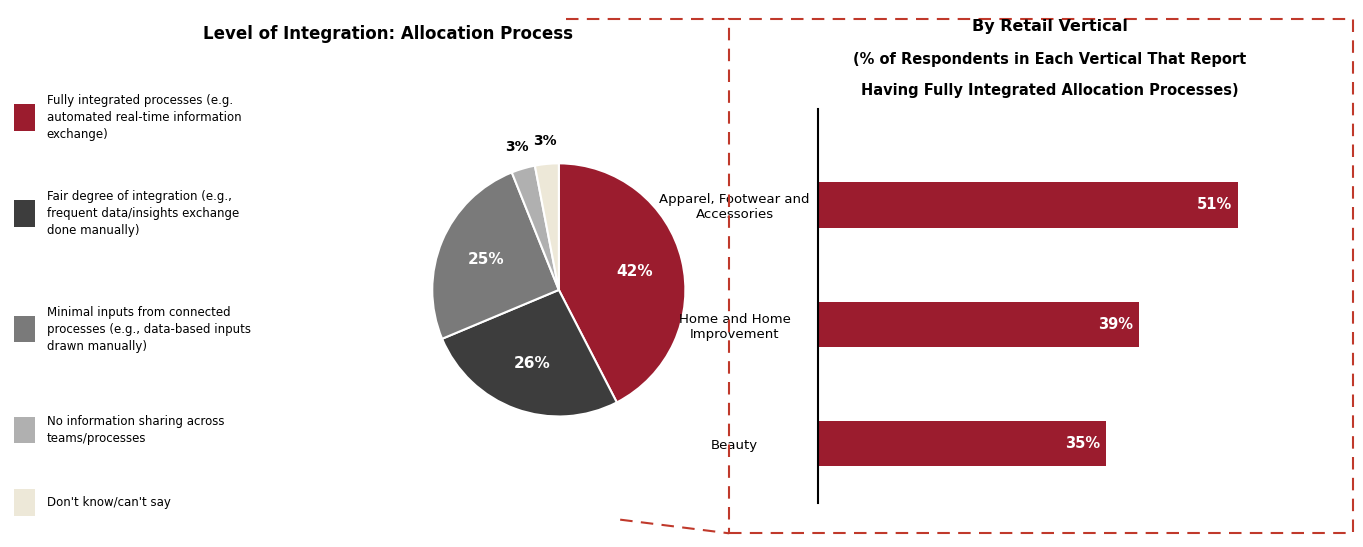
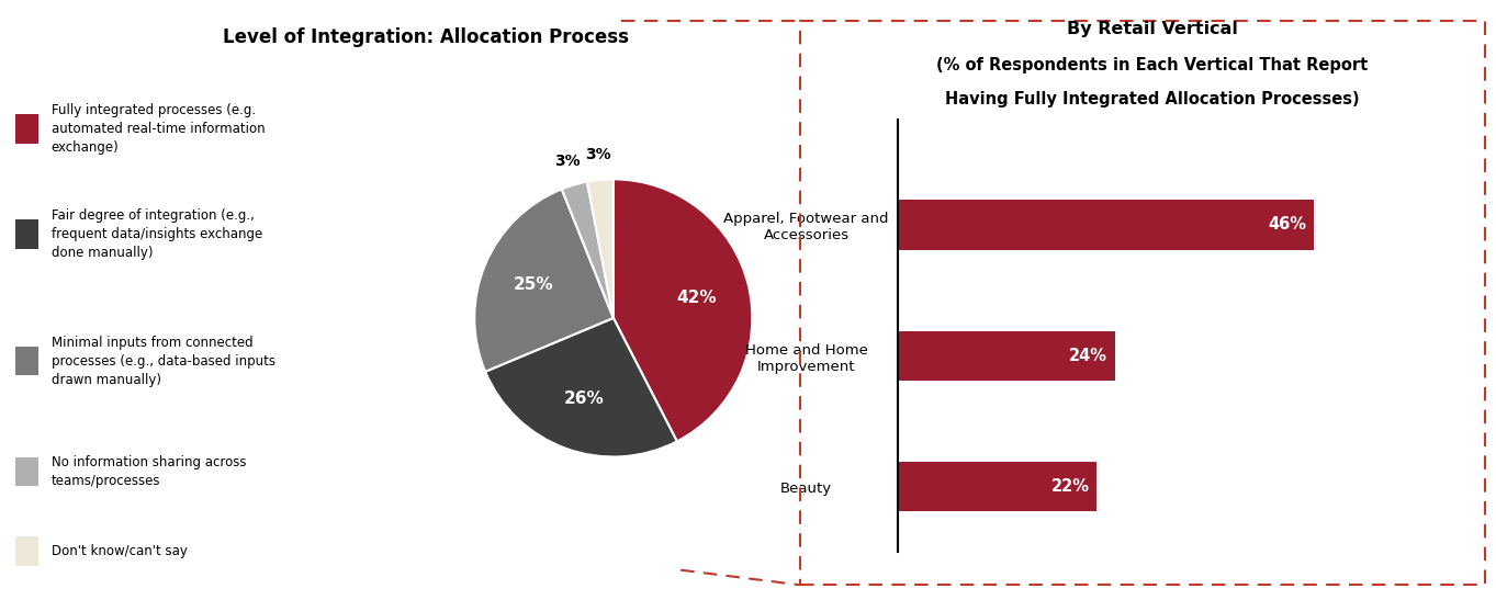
Apparel, Footwear and Accessories: 51% -> 46%
Home and Home Improvement: 39% -> 24%
Beauty: 35% -> 22%
